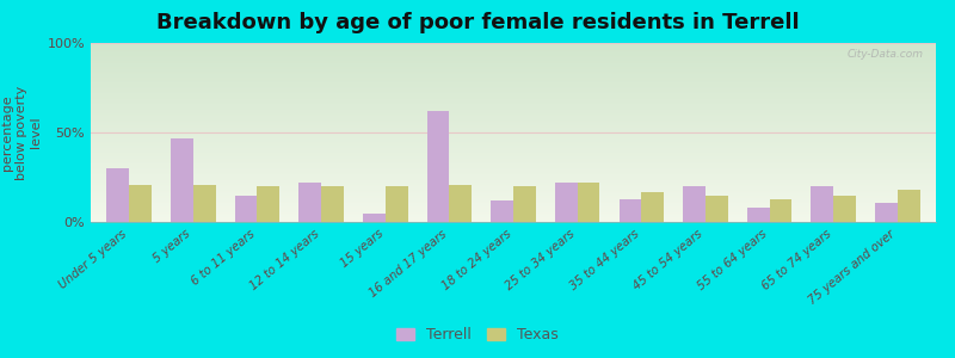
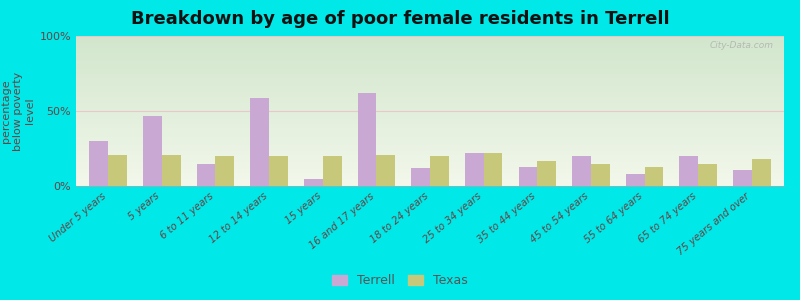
Terrell/12 to 14 years: 22% -> 59%
